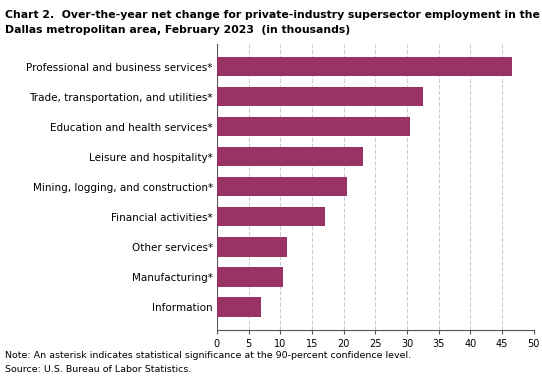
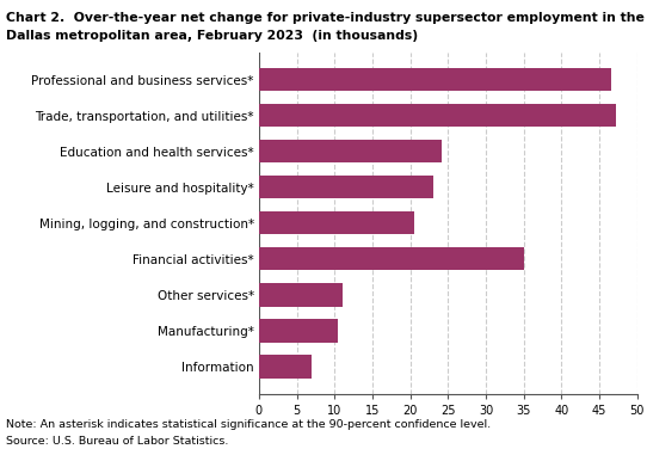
Trade, transportation, and utilities*: 32.5 -> 47.2
Education and health services*: 30.5 -> 24.2
Financial activities*: 17.0 -> 35.0
